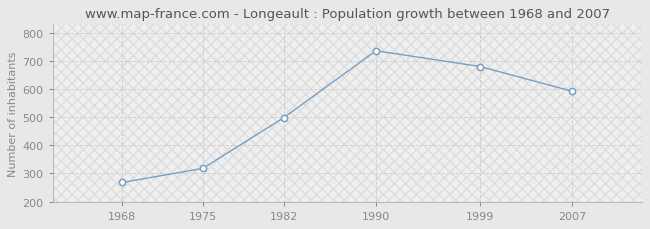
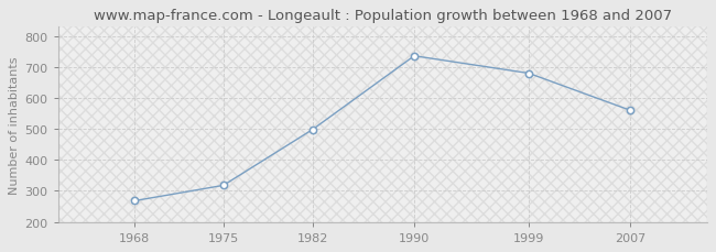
2007: 592 -> 560
